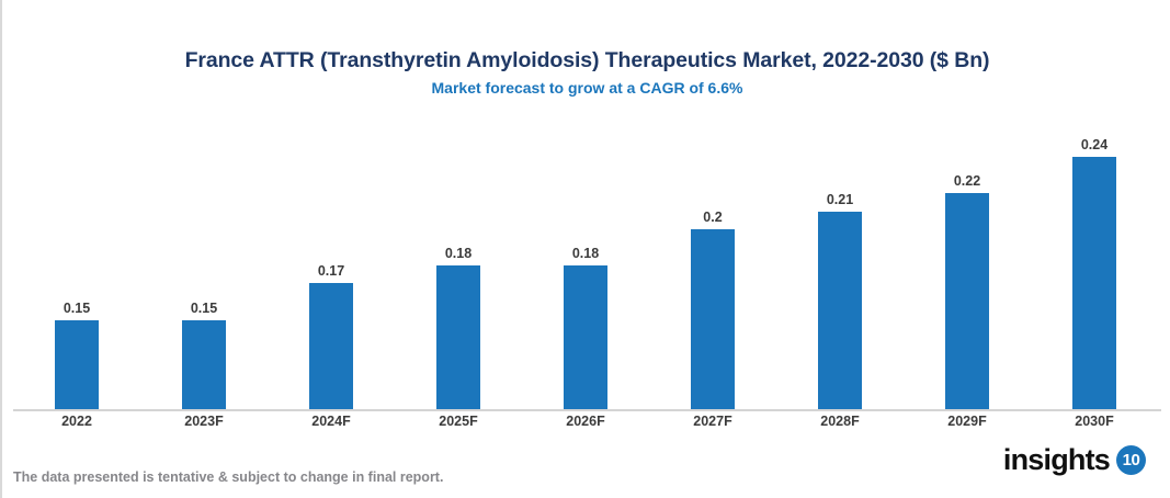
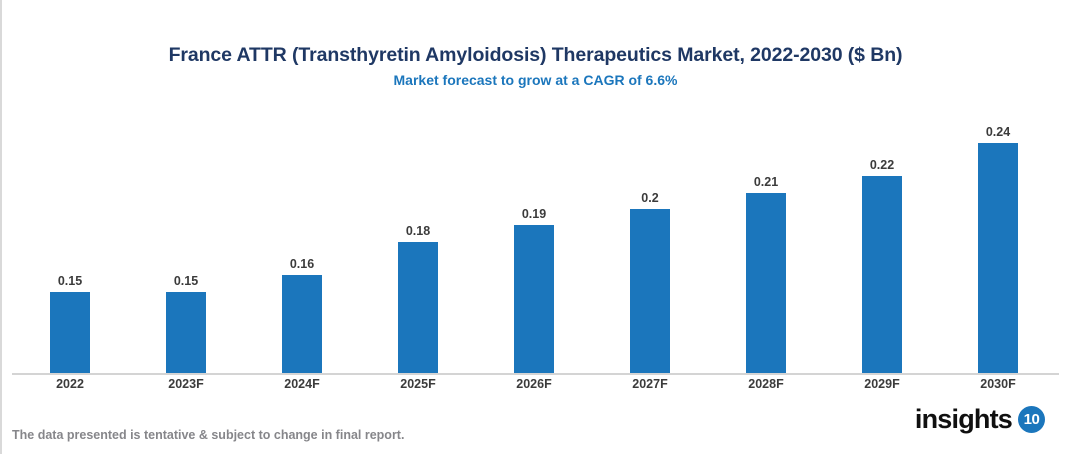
2024F: 0.17 -> 0.16
2026F: 0.18 -> 0.19
